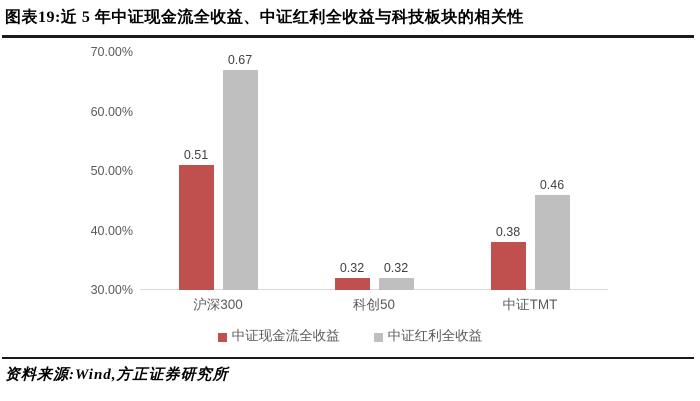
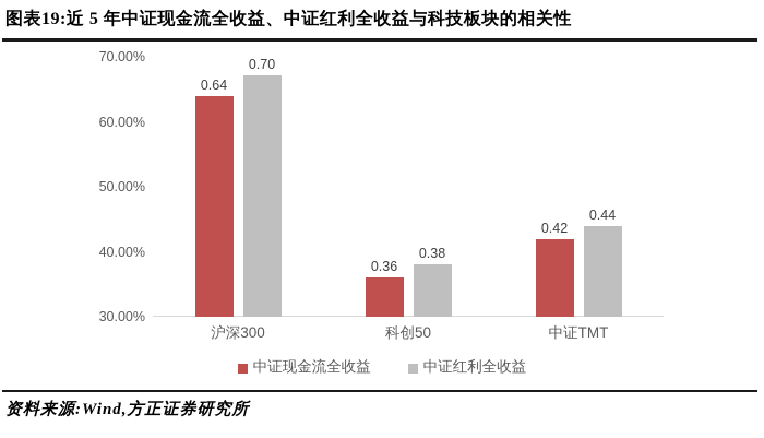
中证现金流全收益/沪深300: 0.51 -> 0.64
中证红利全收益/沪深300: 0.67 -> 0.70
中证现金流全收益/科创50: 0.32 -> 0.36
中证红利全收益/科创50: 0.32 -> 0.38
中证现金流全收益/中证TMT: 0.38 -> 0.42
中证红利全收益/中证TMT: 0.46 -> 0.44
